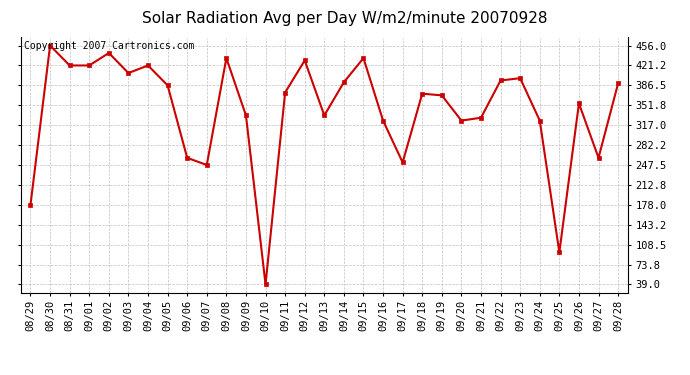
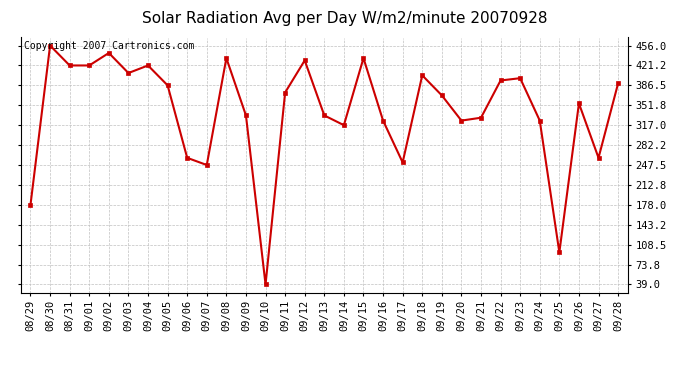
09/14: 392 -> 317
09/18: 372 -> 404
